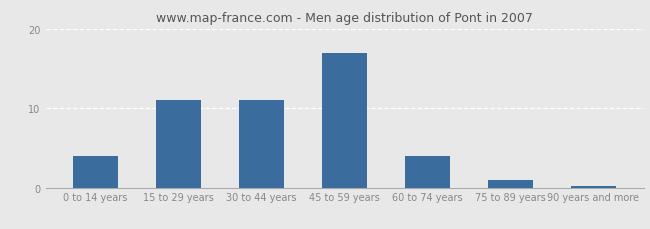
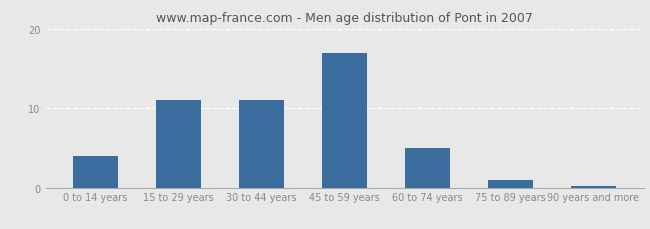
60 to 74 years: 4.0 -> 5.0
